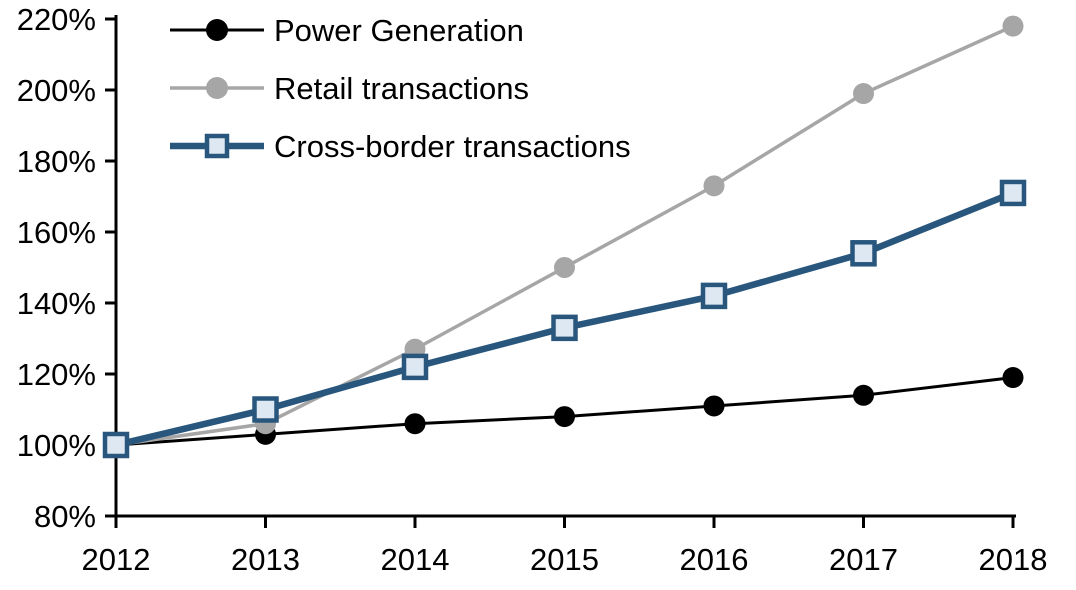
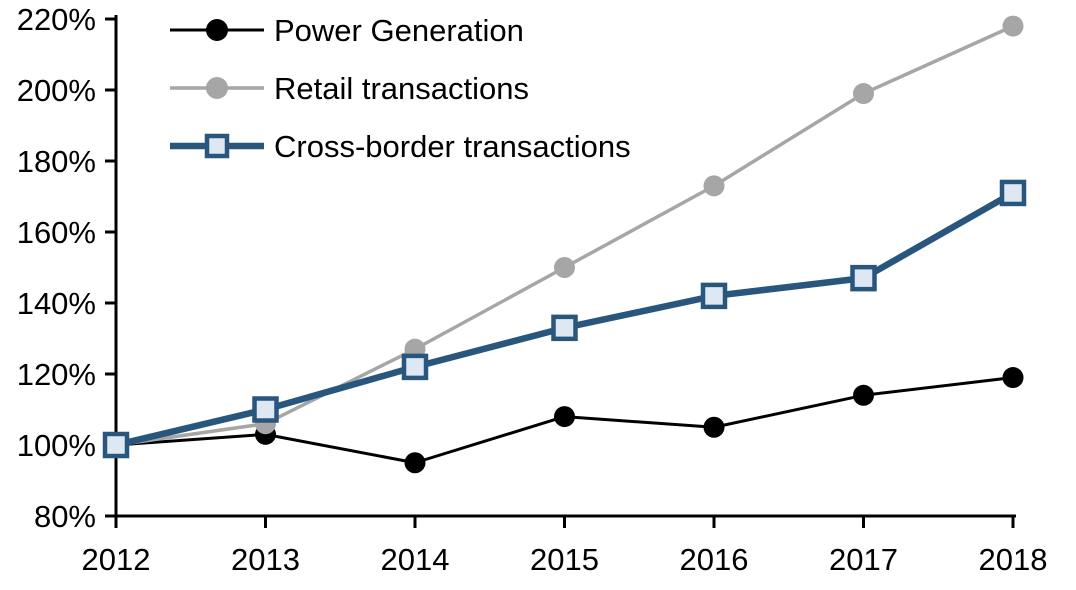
Power Generation/2014: 106% -> 95%
Power Generation/2016: 111% -> 105%
Cross-border transactions/2017: 154% -> 147%
